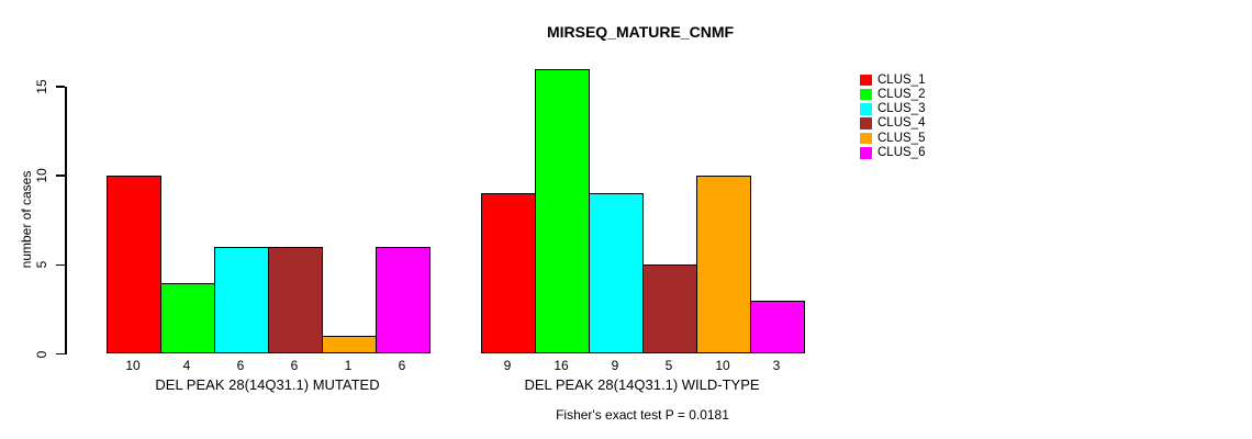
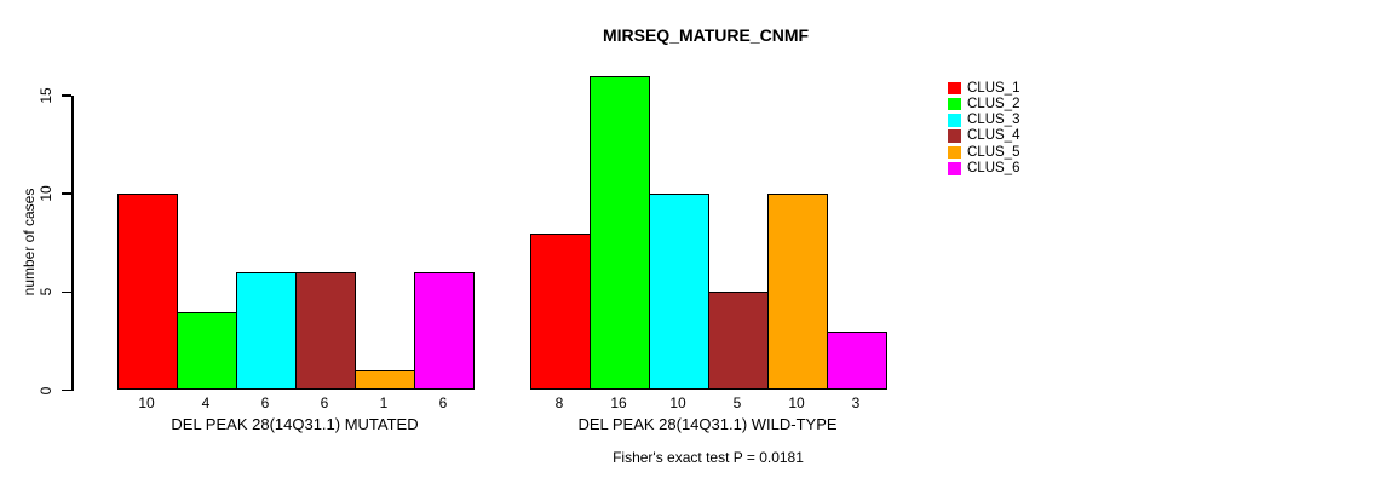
CLUS_1/DEL PEAK 28(14Q31.1) WILD-TYPE: 9 -> 8
CLUS_3/DEL PEAK 28(14Q31.1) WILD-TYPE: 9 -> 10
